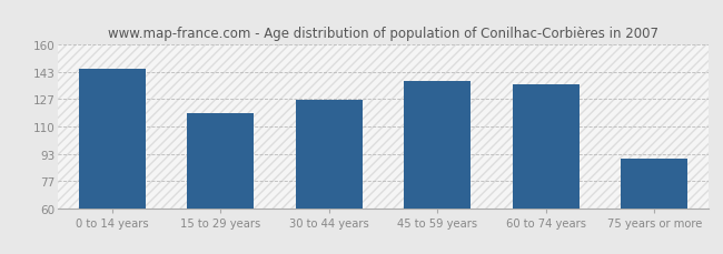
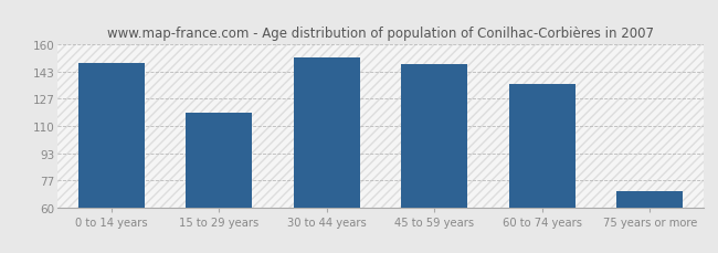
0 to 14 years: 145 -> 149
30 to 44 years: 126 -> 152
45 to 59 years: 138 -> 148
75 years or more: 90 -> 70
